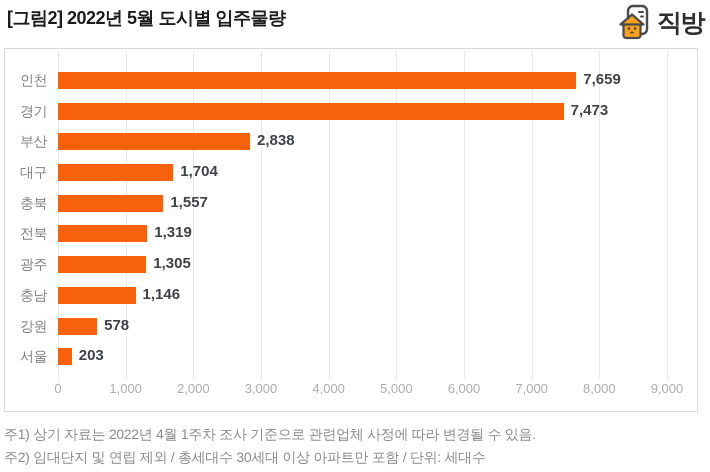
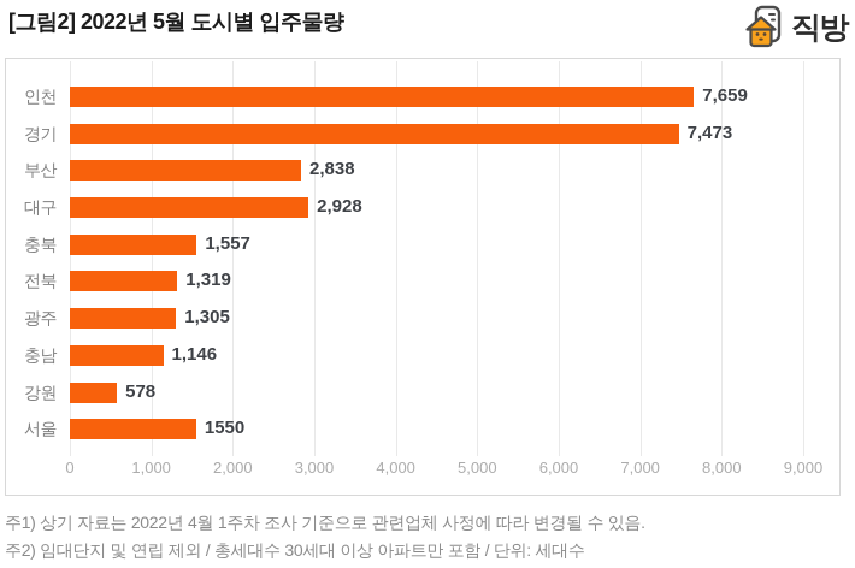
대구: 1,704 -> 2,928
서울: 203 -> 1550
